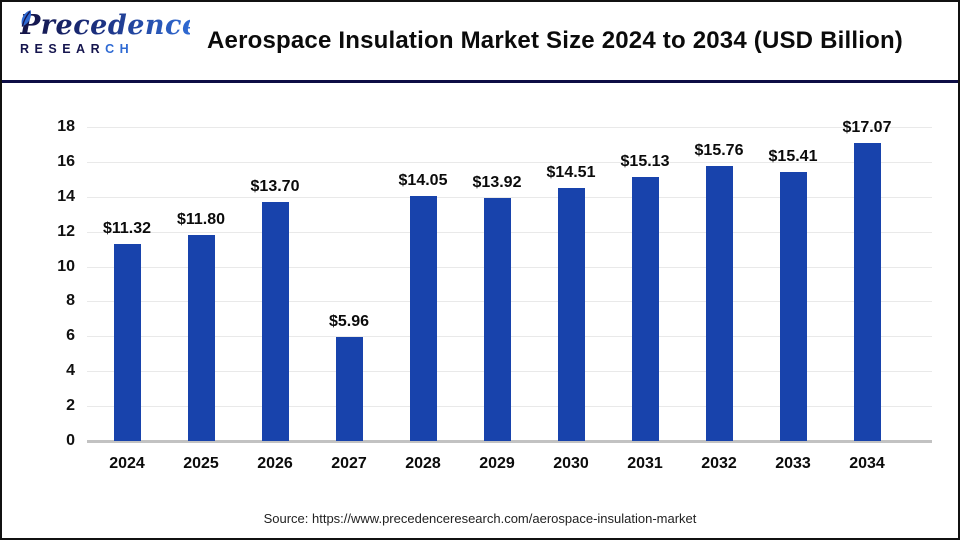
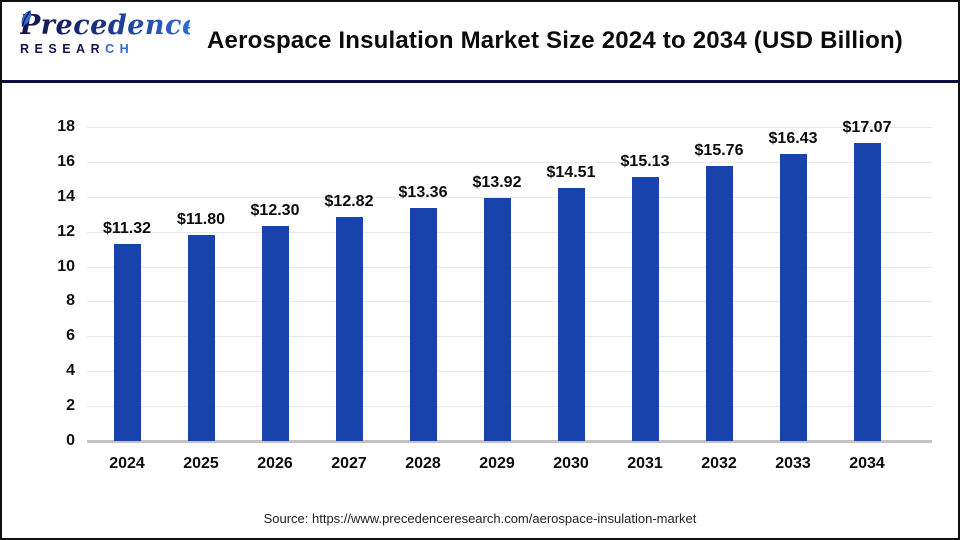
2026: $13.70 -> $12.30
2027: $5.96 -> $12.82
2028: $14.05 -> $13.36
2033: $15.41 -> $16.43
